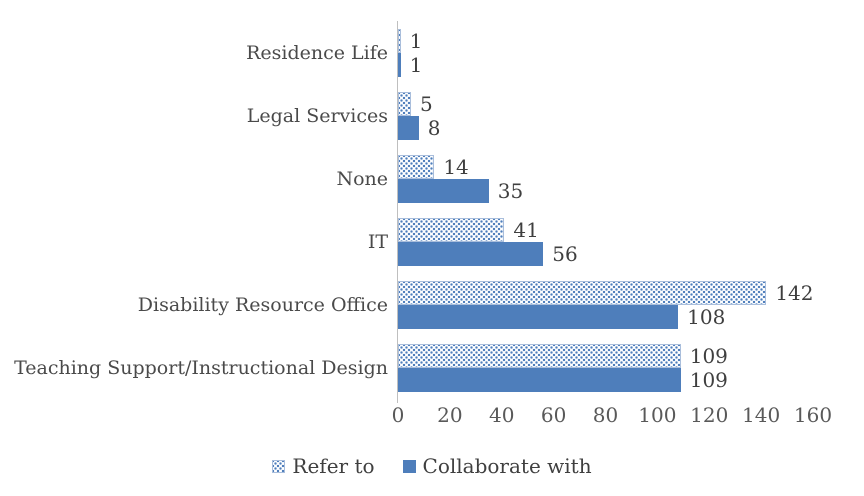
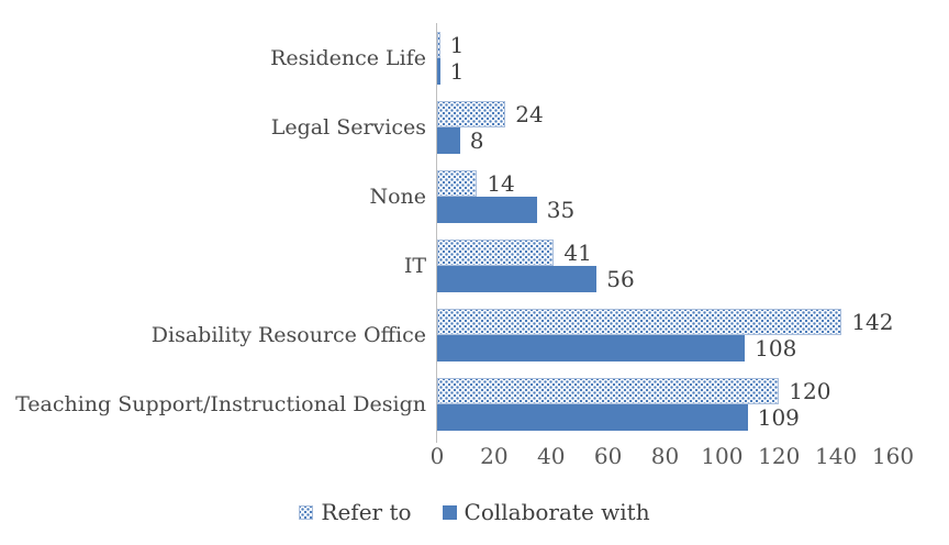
Refer to/Legal Services: 5 -> 24
Refer to/Teaching Support/Instructional Design: 109 -> 120
